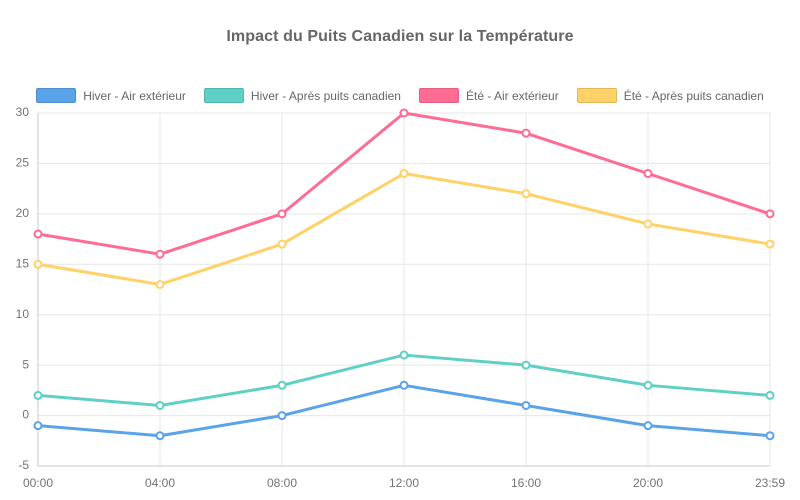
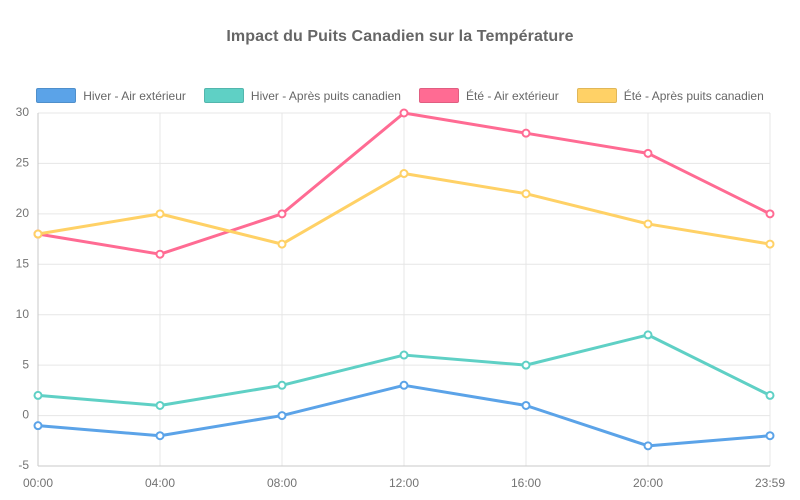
Été - Après puits canadien/00:00: 15 -> 18
Été - Après puits canadien/04:00: 13 -> 20
Hiver - Air extérieur/20:00: -1 -> -3
Hiver - Après puits canadien/20:00: 3 -> 8
Été - Air extérieur/20:00: 24 -> 26
